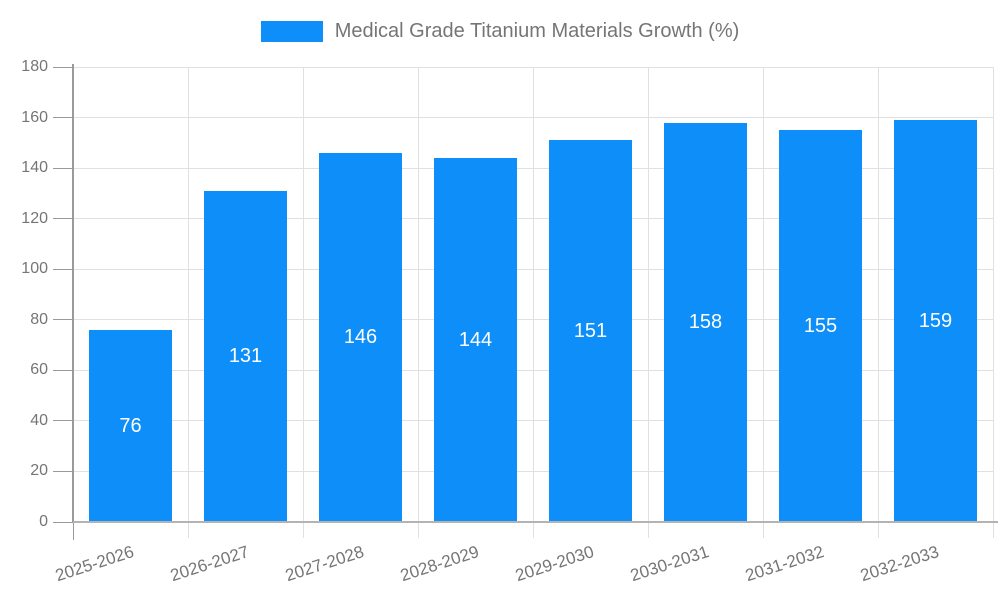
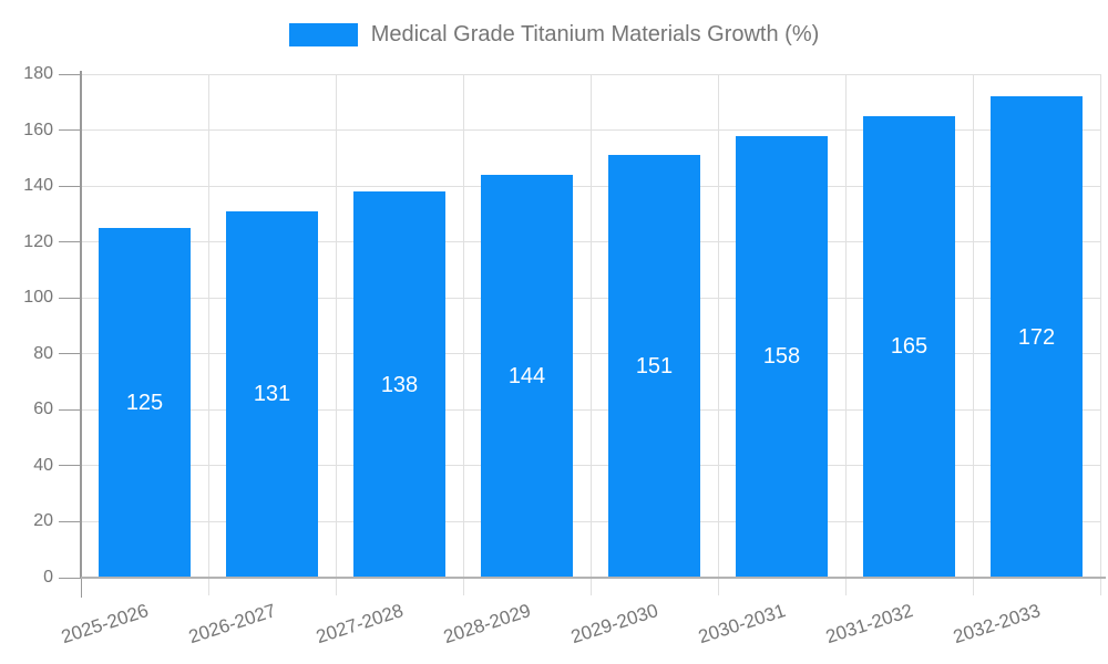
2025-2026: 76 -> 125
2027-2028: 146 -> 138
2031-2032: 155 -> 165
2032-2033: 159 -> 172
